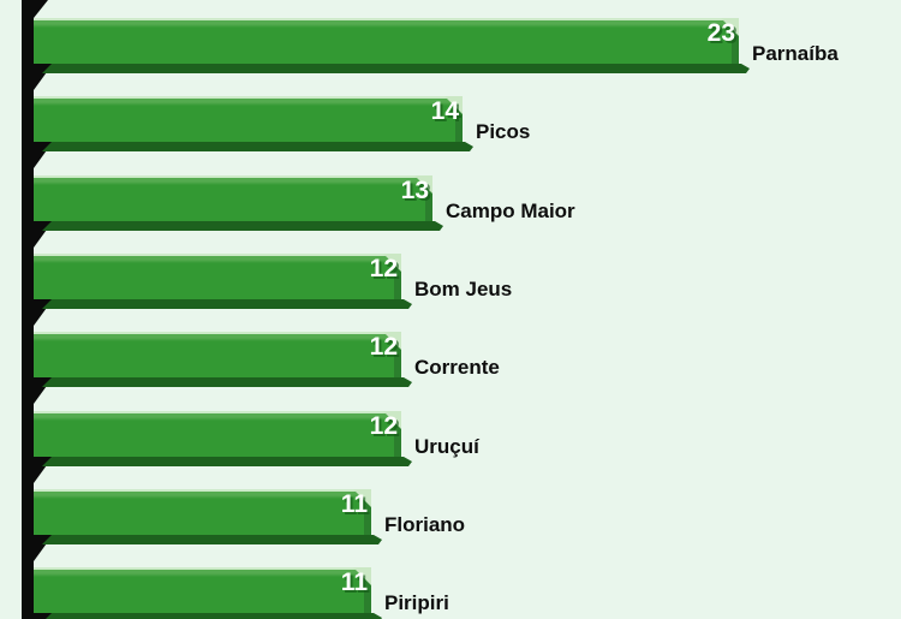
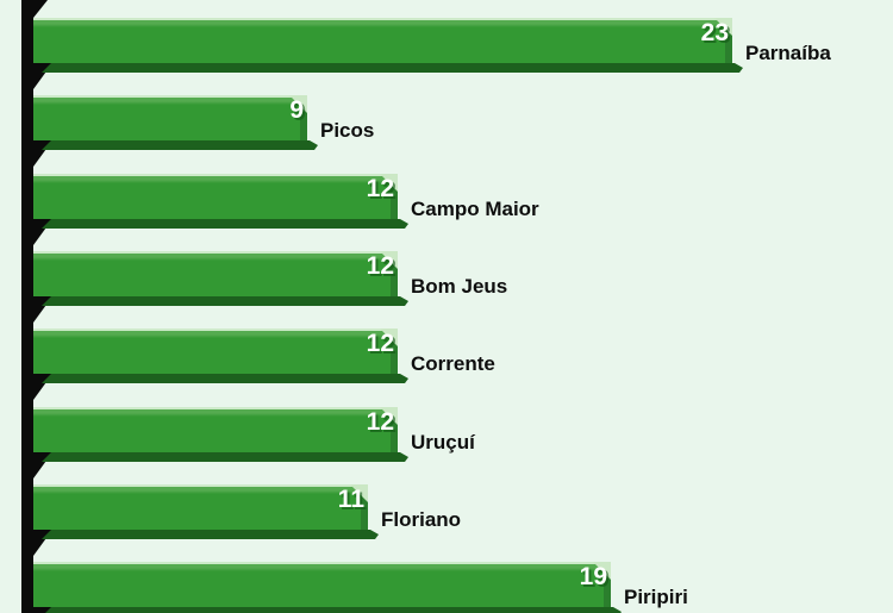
Picos: 14 -> 9
Campo Maior: 13 -> 12
Piripiri: 11 -> 19
